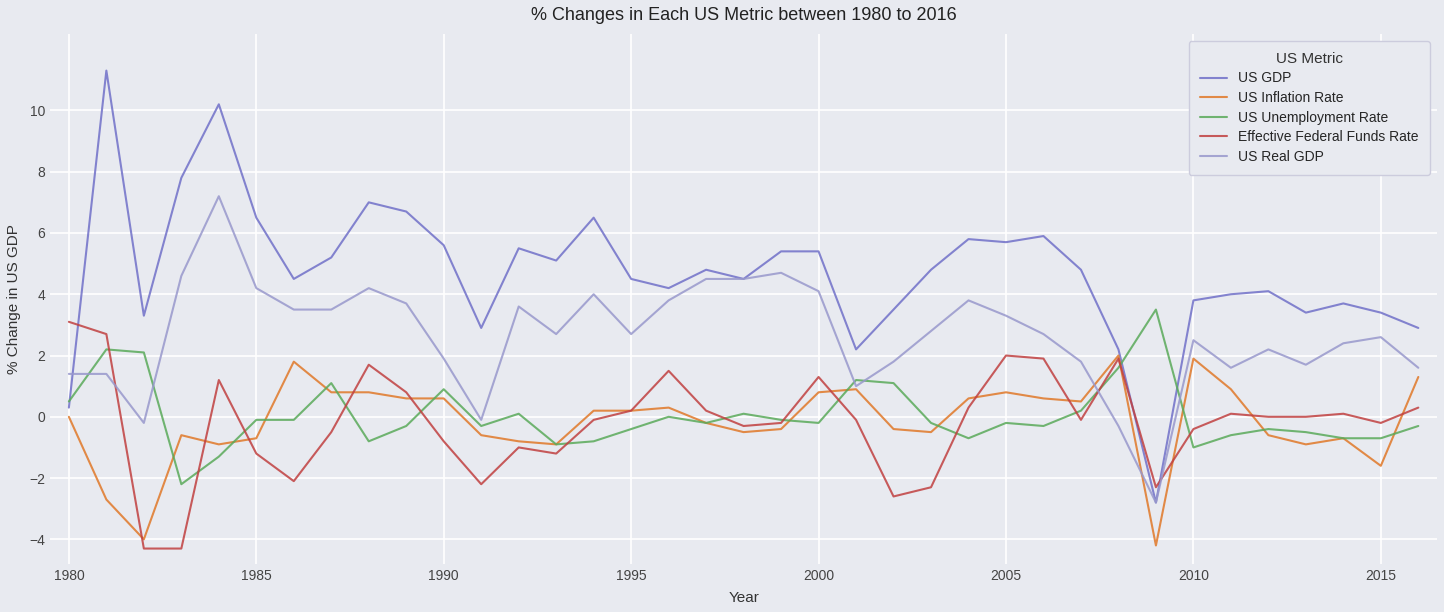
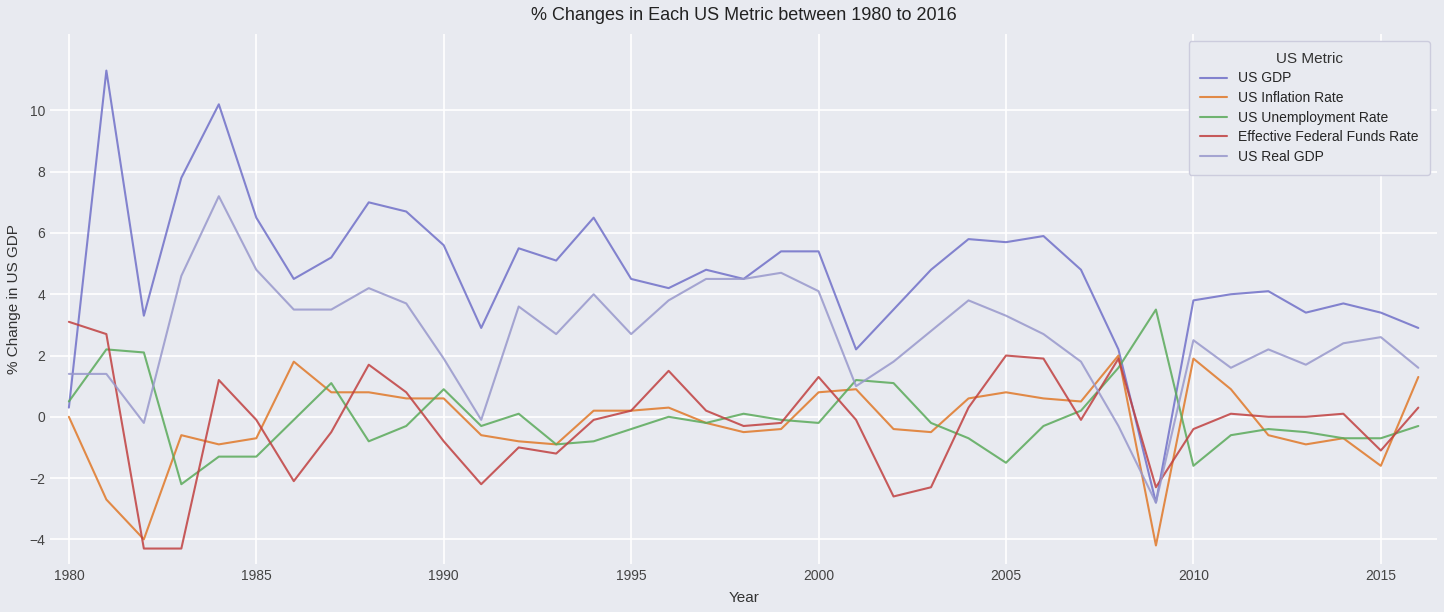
US Unemployment Rate/1985: -0.1 -> -1.3
Effective Federal Funds Rate/1985: -1.2 -> -0.1
US Real GDP/1985: 4.2 -> 4.8
US Unemployment Rate/2005: -0.2 -> -1.5
US Unemployment Rate/2010: -1.0 -> -1.6
Effective Federal Funds Rate/2015: -0.2 -> -1.1
